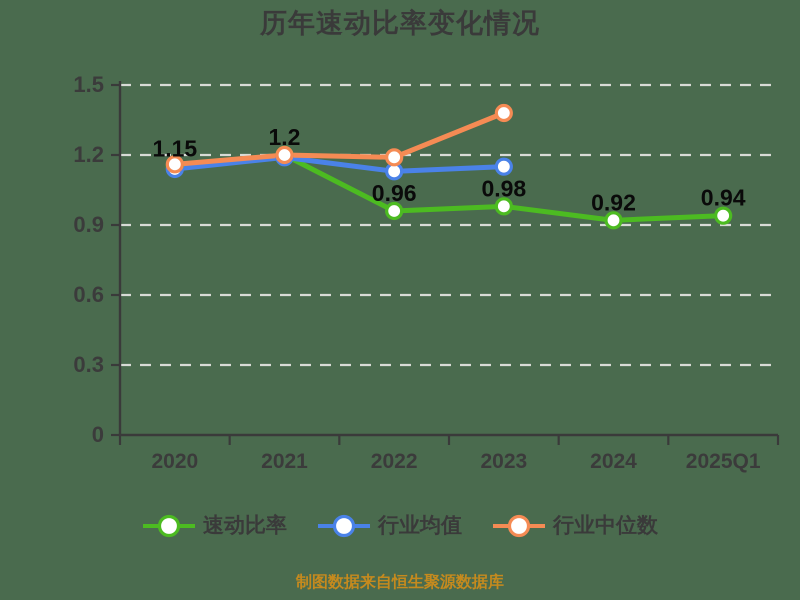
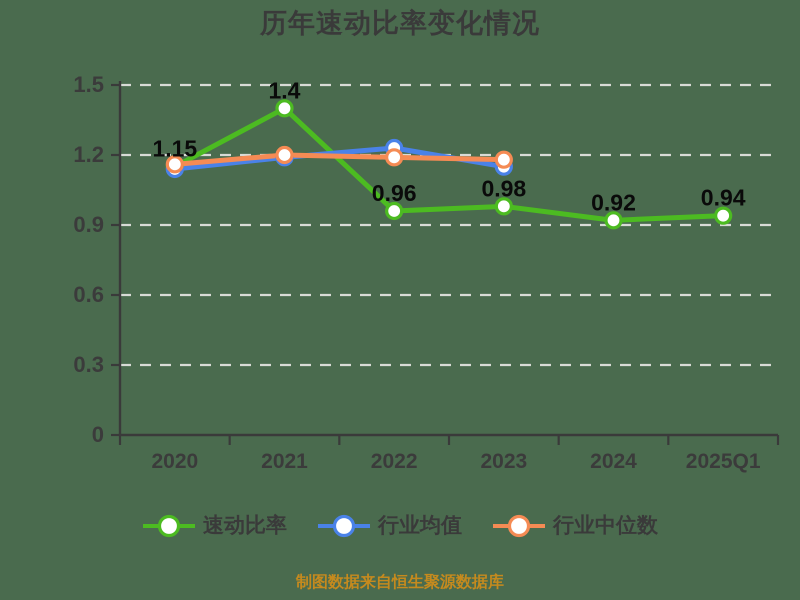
速动比率/2021: 1.2 -> 1.4
行业均值/2022: 1.13 -> 1.23
行业中位数/2023: 1.38 -> 1.18
